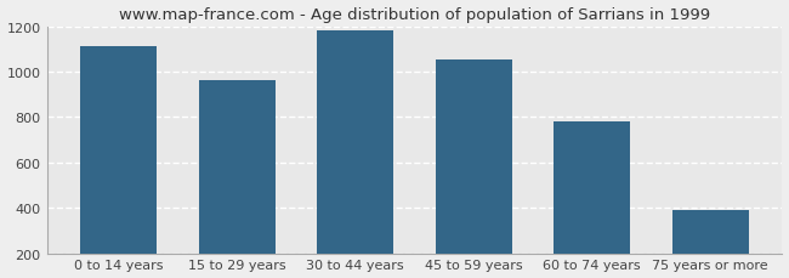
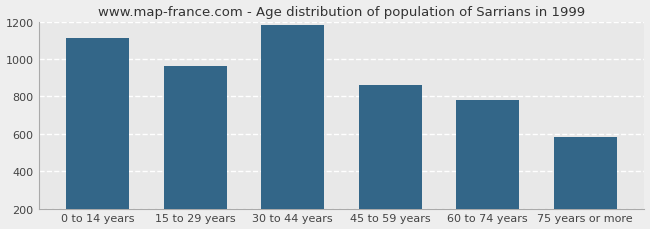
45 to 59 years: 1060 -> 860
75 years or more: 390 -> 580
